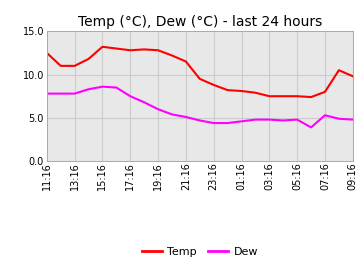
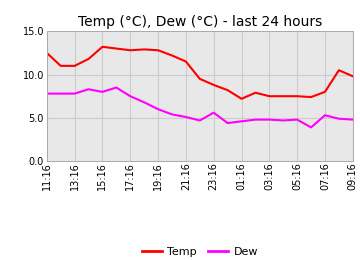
Dew/15:16: 8.6 -> 8.0
Dew/23:16: 4.4 -> 5.6
Temp/01:16: 8.1 -> 7.2
